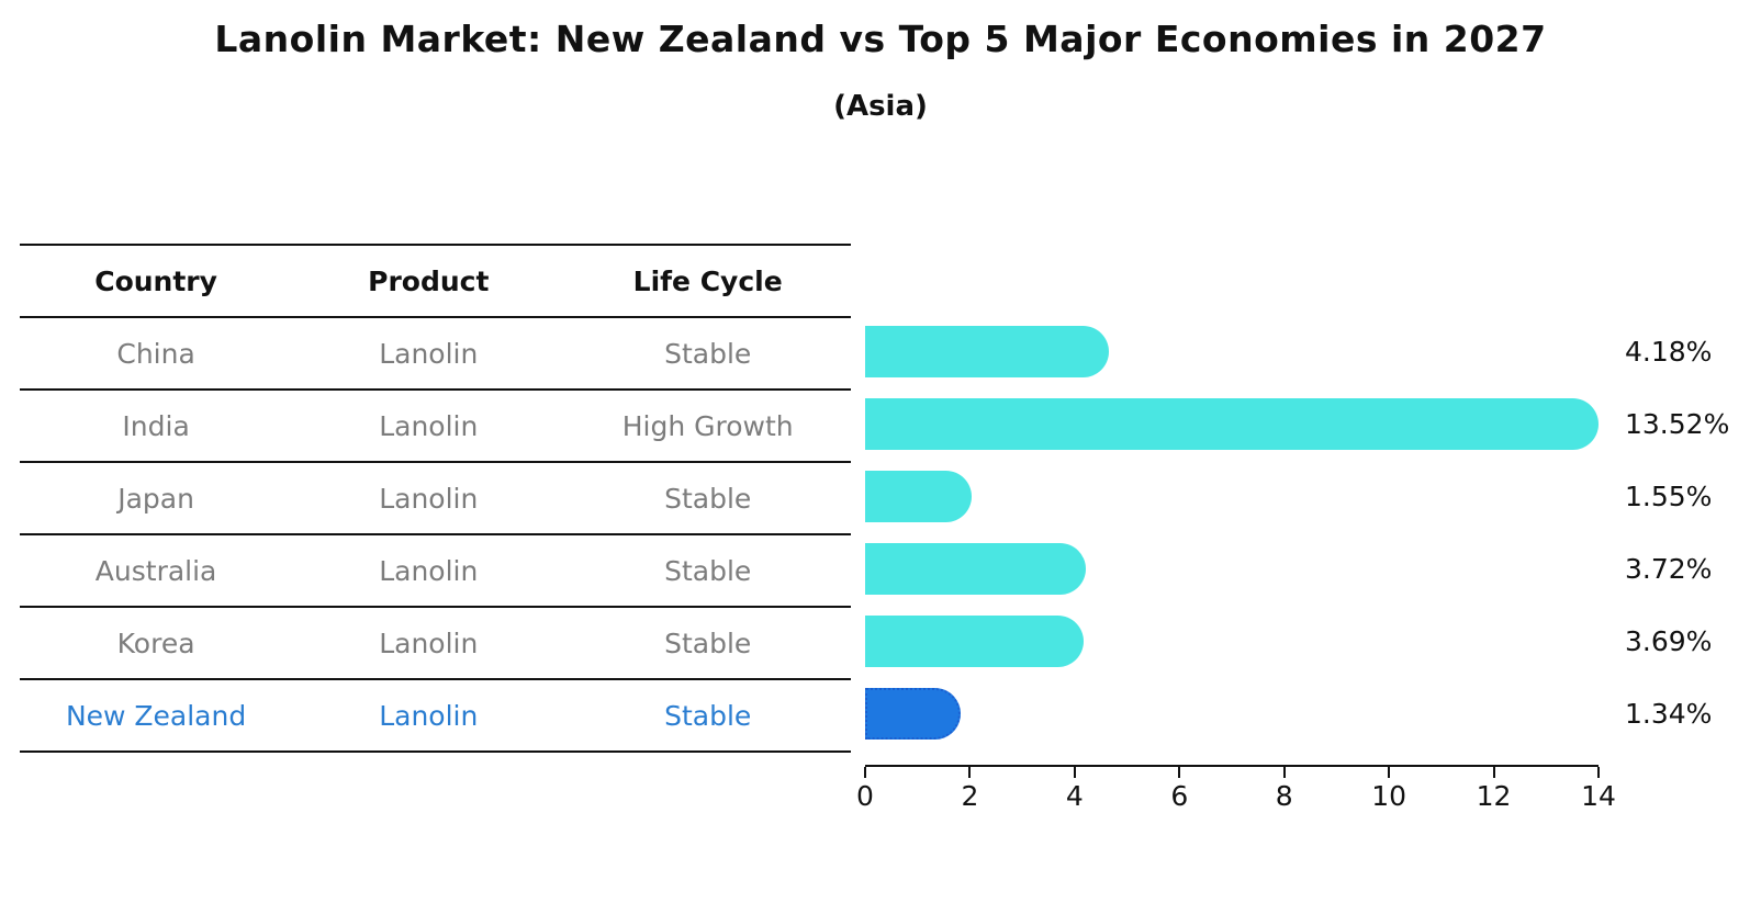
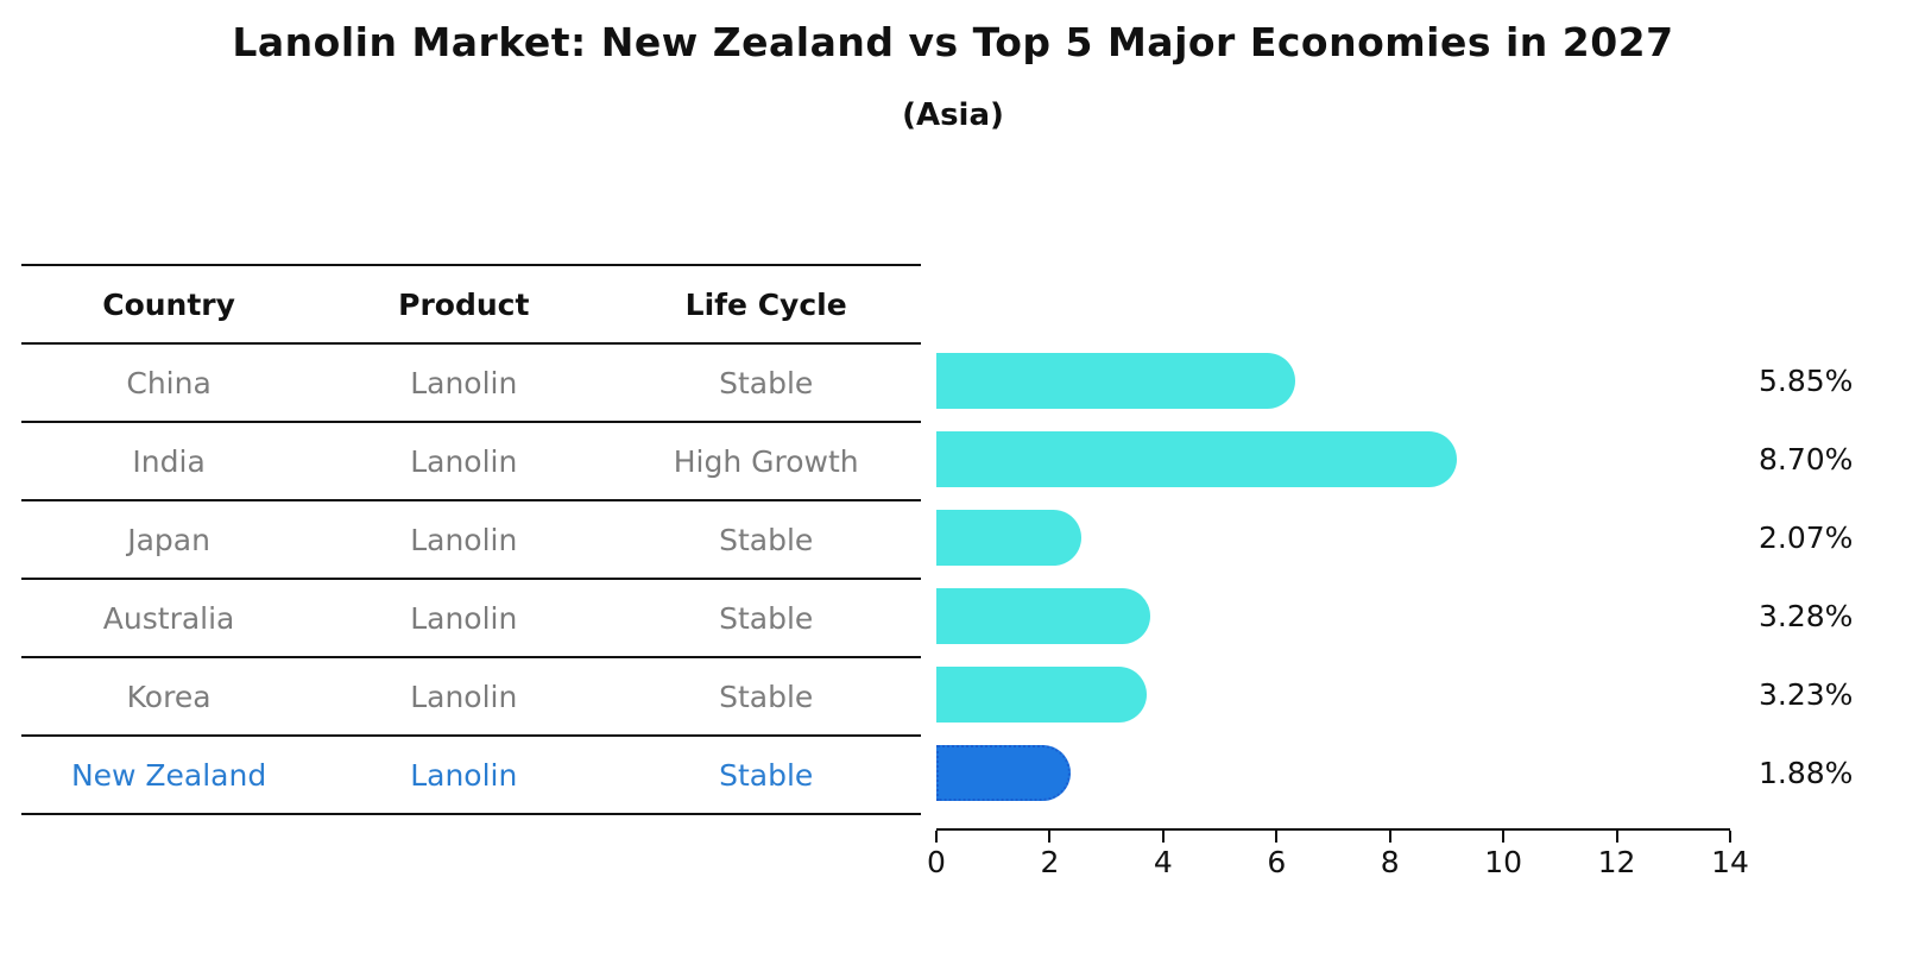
China: 4.18% -> 5.85%
India: 13.52% -> 8.70%
Japan: 1.55% -> 2.07%
Australia: 3.72% -> 3.28%
Korea: 3.69% -> 3.23%
New Zealand: 1.34% -> 1.88%
